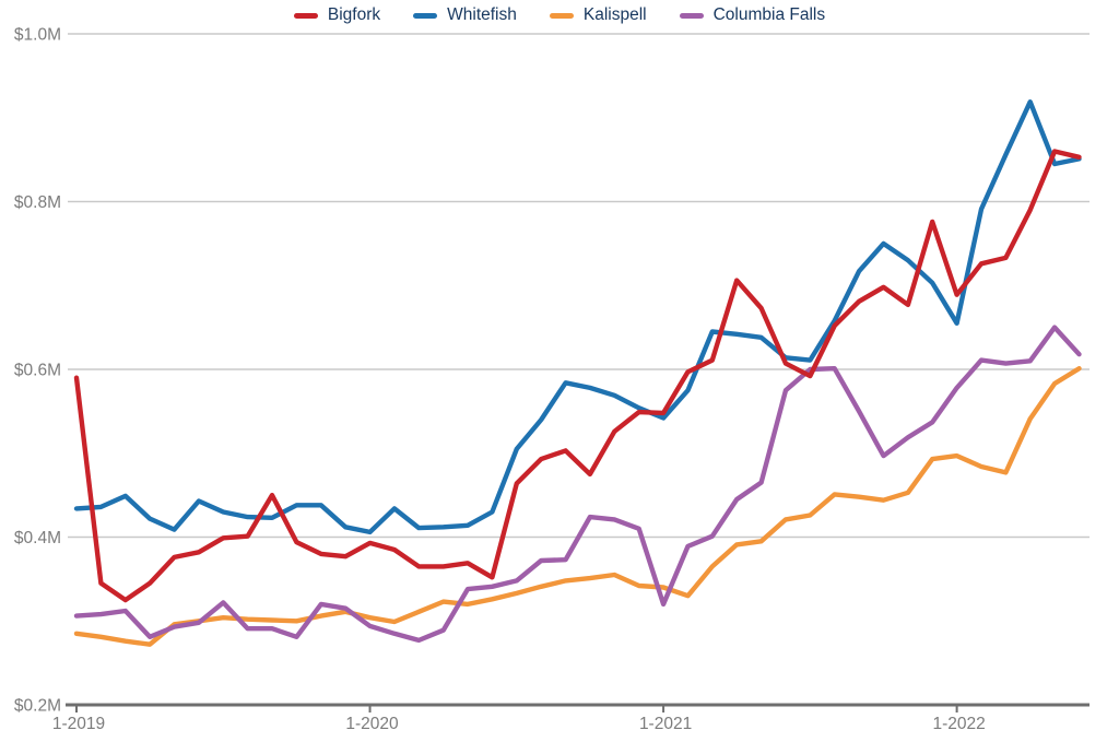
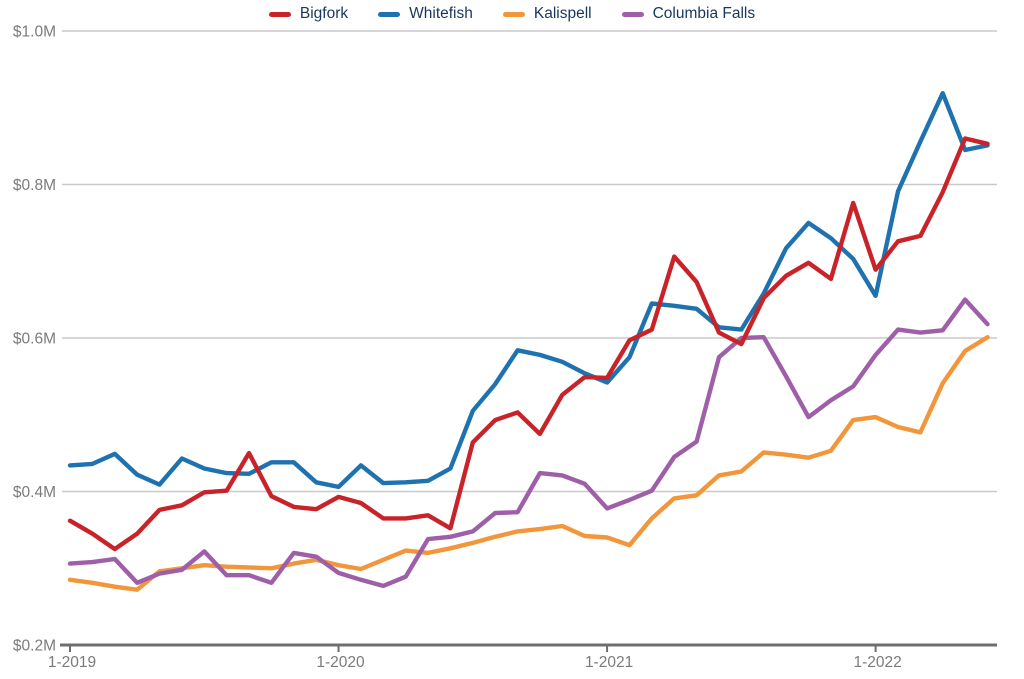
Bigfork/1-2019: $0.59M -> $0.36M
Columbia Falls/1-2021: $0.32M -> $0.38M
